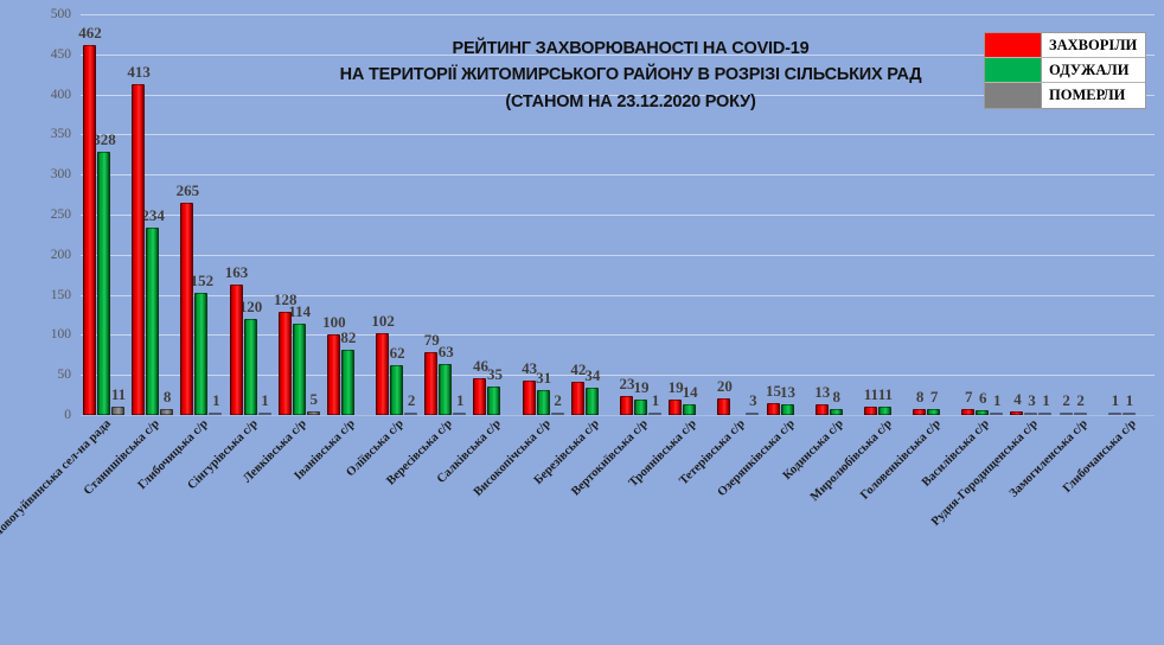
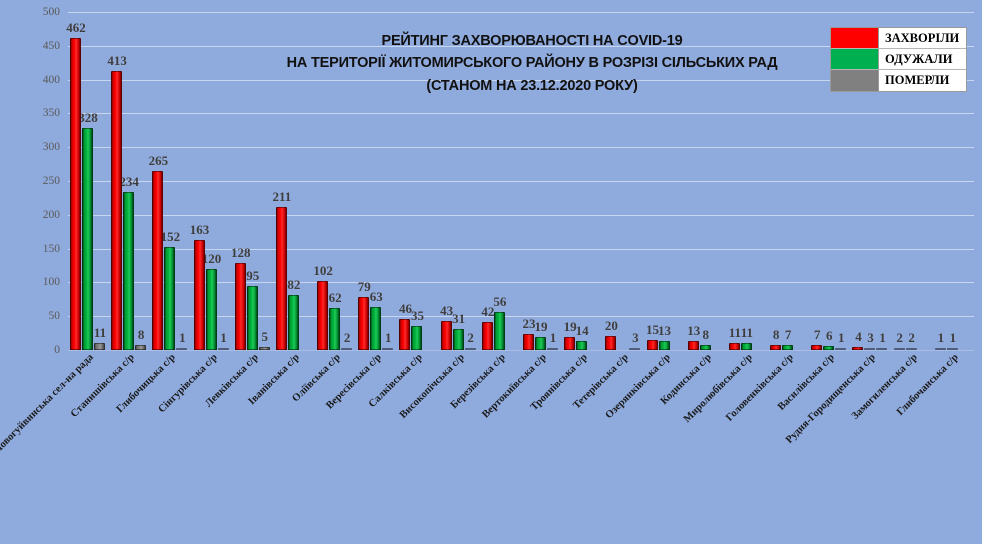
ОДУЖАЛИ/Левківська с/р: 114 -> 95
ЗАХВОРІЛИ/Іванівська с/р: 100 -> 211
ОДУЖАЛИ/Березівська с/р: 34 -> 56
